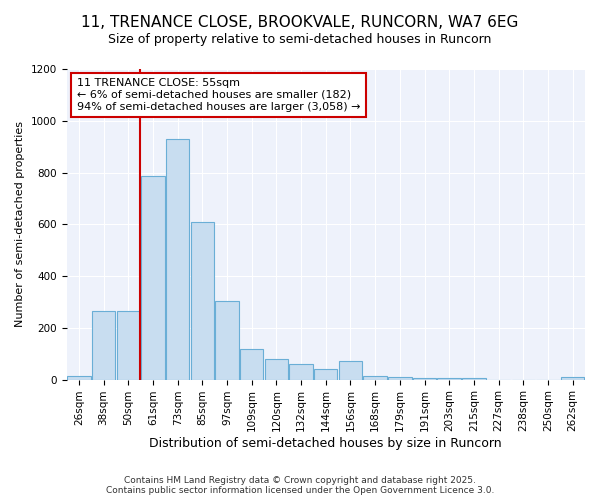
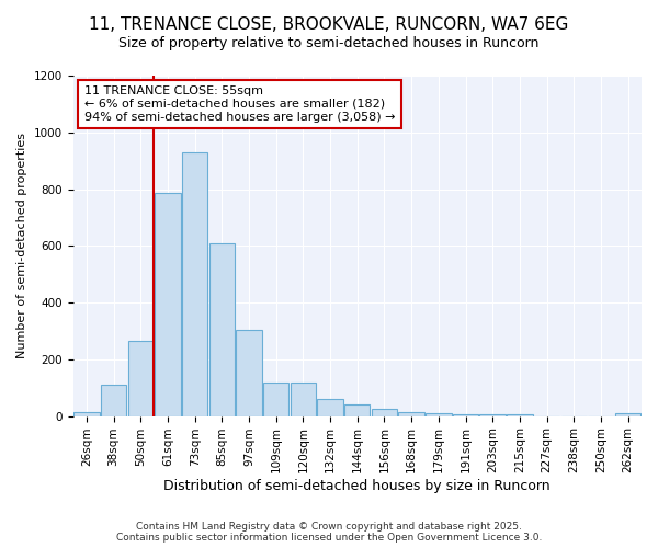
38sqm: 265 -> 110
120sqm: 80 -> 120
156sqm: 70 -> 25
